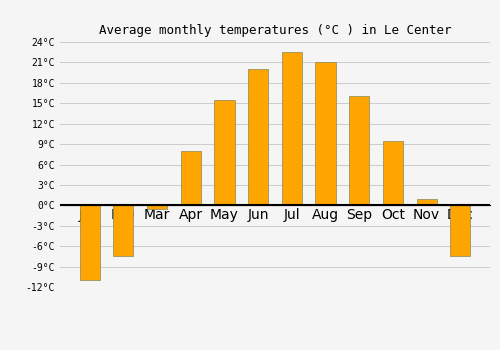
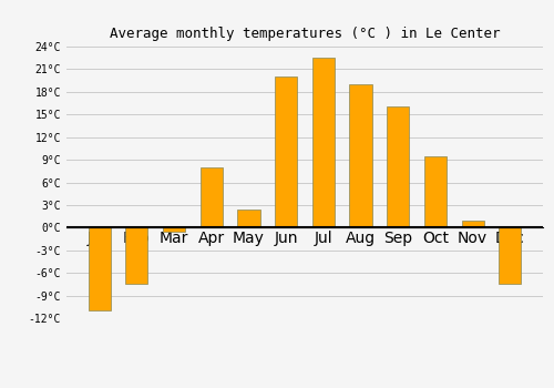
May: 15.5°C -> 2.4°C
Aug: 21.0°C -> 19.0°C
